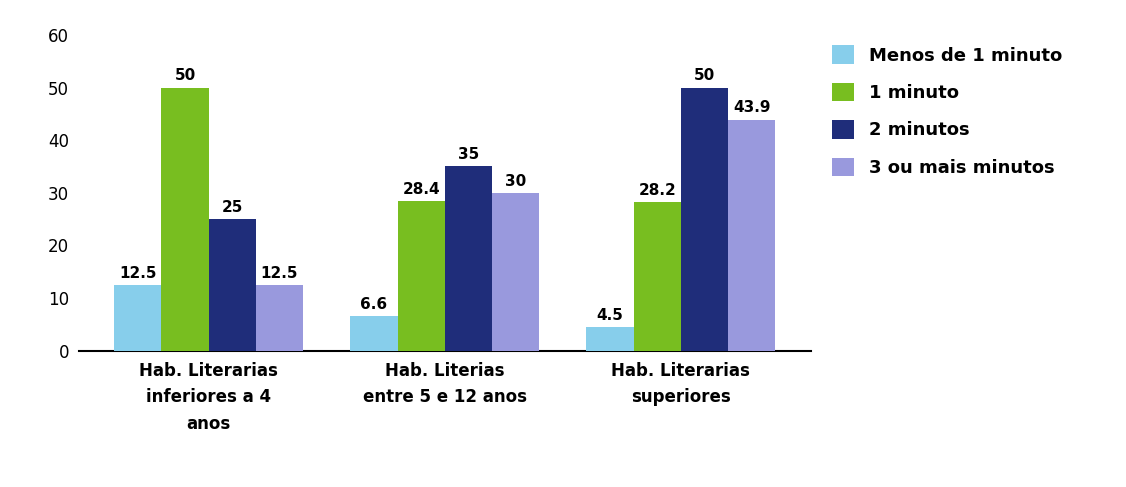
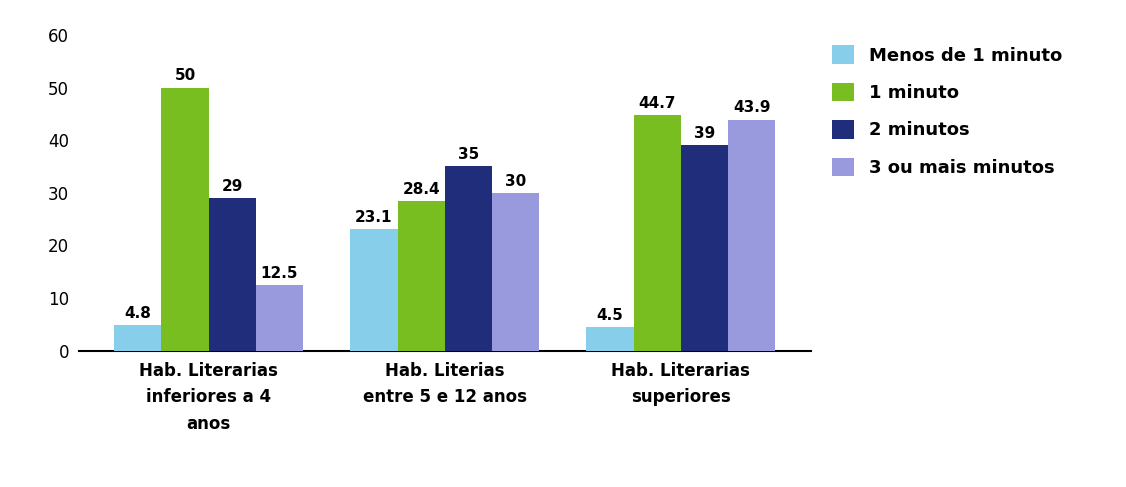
Menos de 1 minuto/Hab. Literarias inferiores a 4 anos: 12.5 -> 4.8
2 minutos/Hab. Literarias inferiores a 4 anos: 25 -> 29
Menos de 1 minuto/Hab. Literias entre 5 e 12 anos: 6.6 -> 23.1
1 minuto/Hab. Literarias superiores: 28.2 -> 44.7
2 minutos/Hab. Literarias superiores: 50 -> 39
